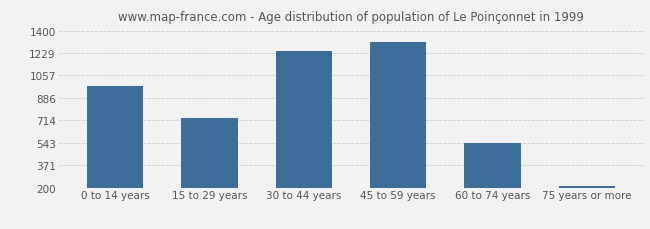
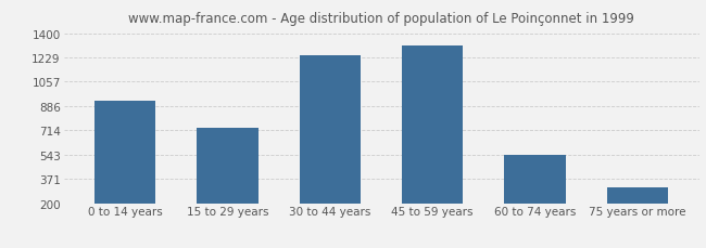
0 to 14 years: 980 -> 920
75 years or more: 210 -> 310
